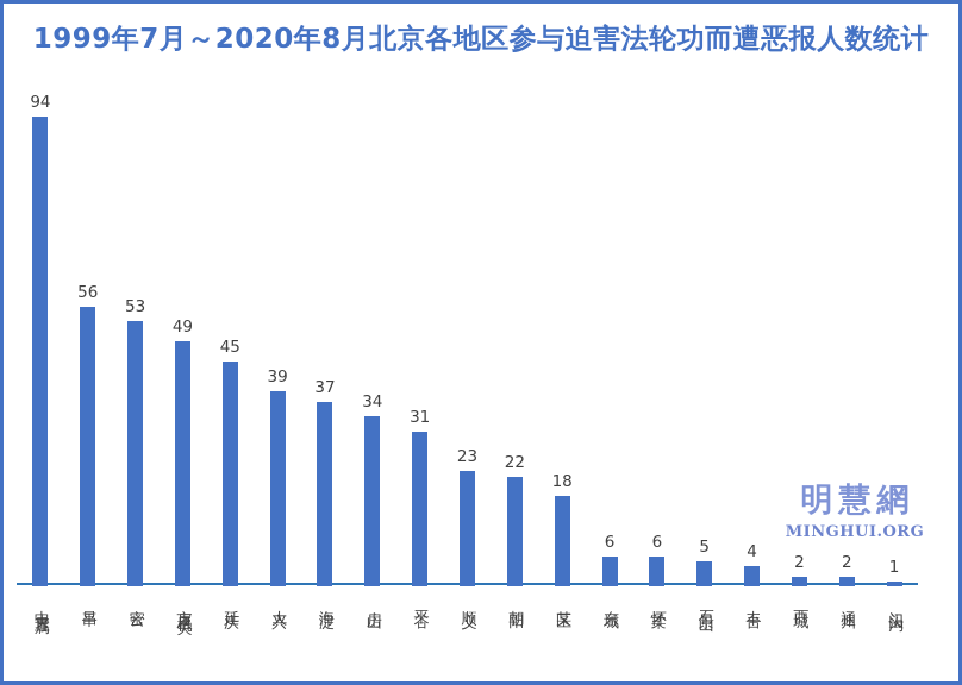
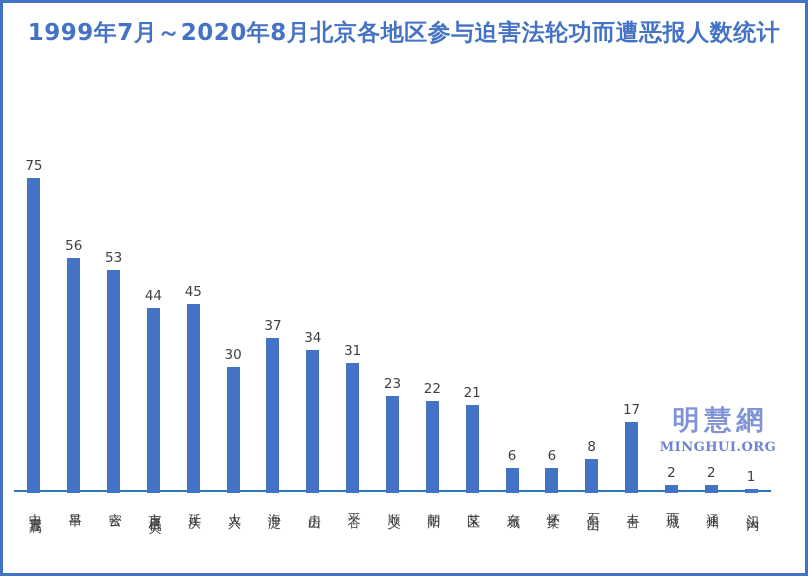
中央直属: 94 -> 75
市属机关: 49 -> 44
大兴: 39 -> 30
某区: 18 -> 21
石景山: 5 -> 8
丰台: 4 -> 17
